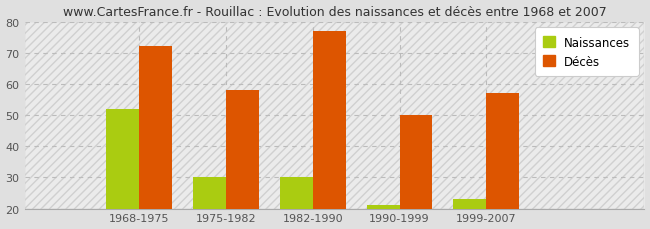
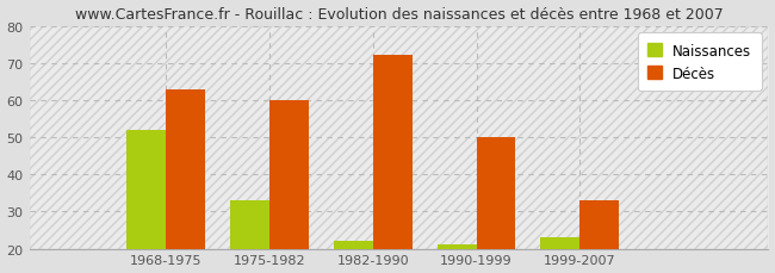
Décès/1968-1975: 72 -> 63
Naissances/1975-1982: 30 -> 33
Décès/1975-1982: 58 -> 60
Naissances/1982-1990: 30 -> 22
Décès/1982-1990: 77 -> 72
Décès/1999-2007: 57 -> 33
